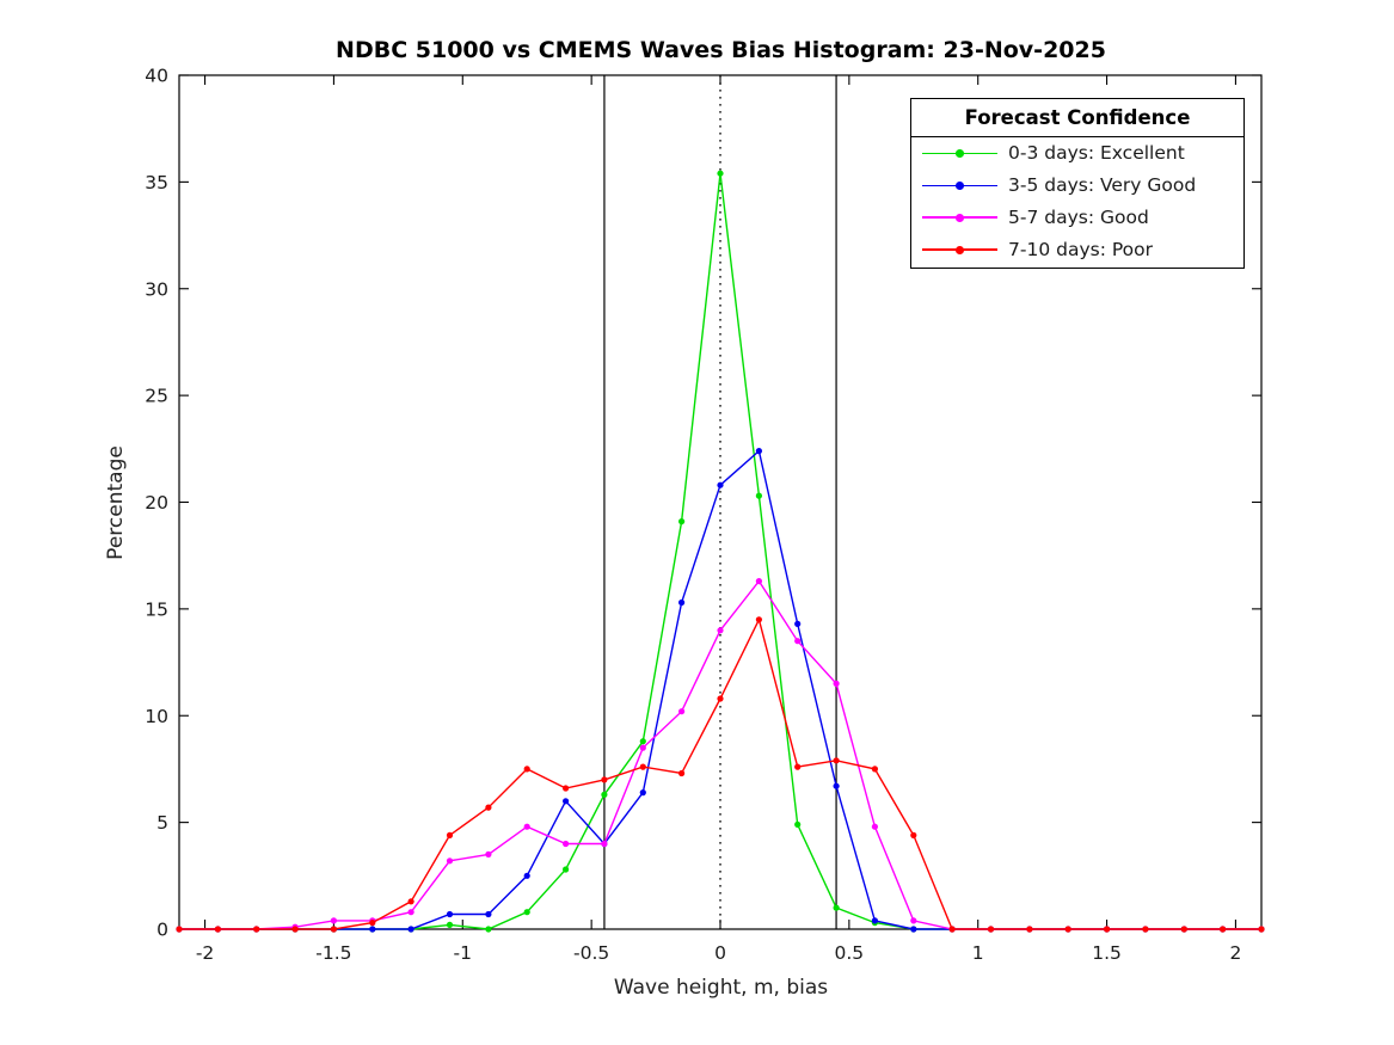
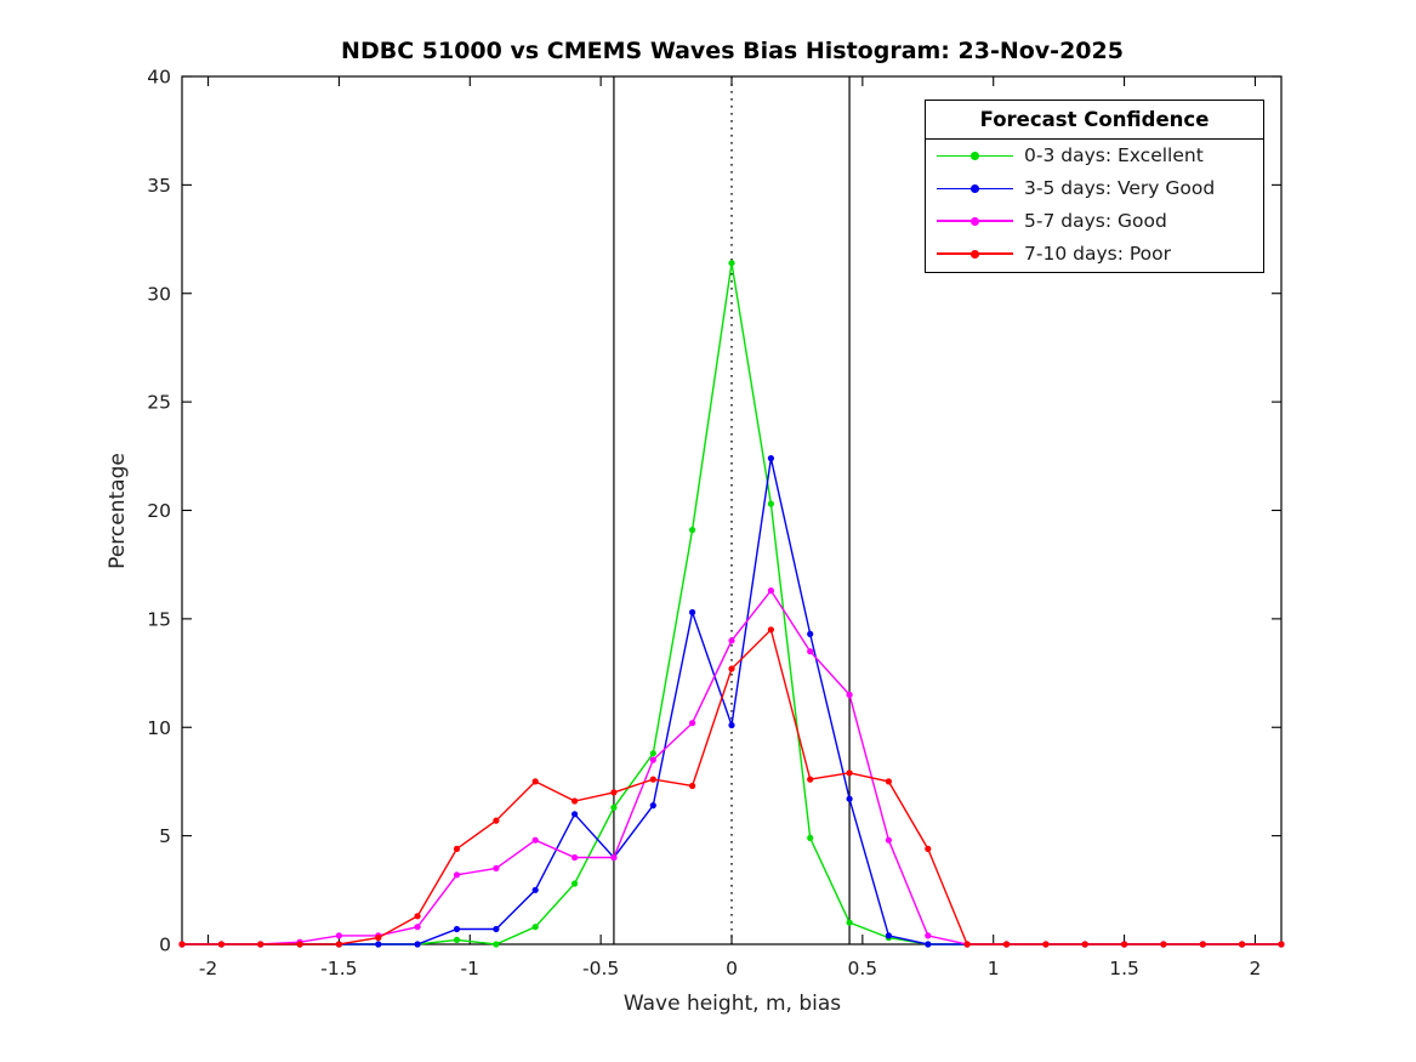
0-3 days: Excellent/0: 35,4 -> 31,4
3-5 days: Very Good/0: 20,8 -> 10,1
7-10 days: Poor/0: 10,8 -> 12,7
